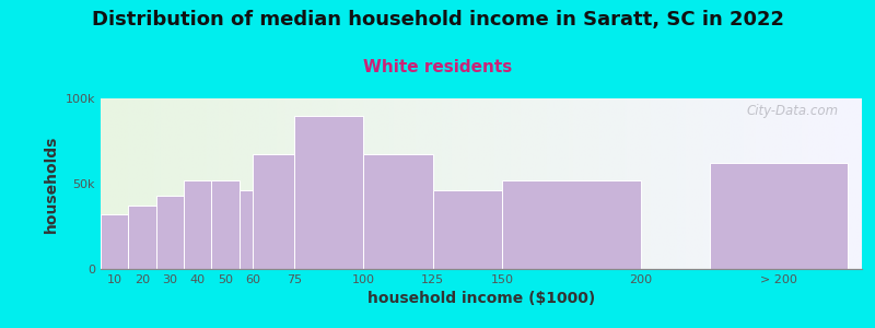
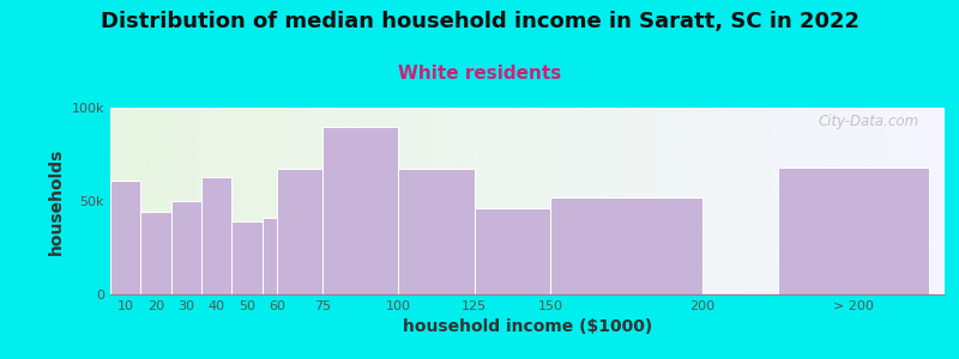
10: 32k -> 61k
20: 37k -> 44k
30: 43k -> 50k
40: 52k -> 63k
50: 52k -> 39k
60: 46k -> 41k
> 200: 62k -> 68k
